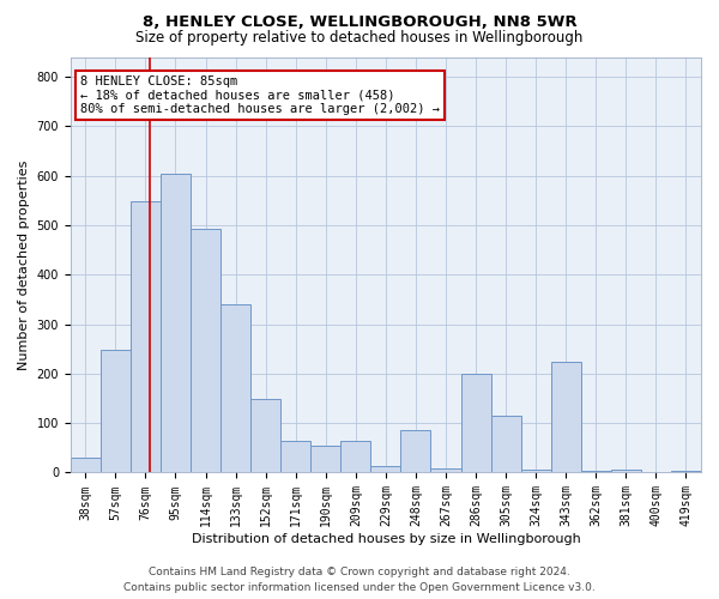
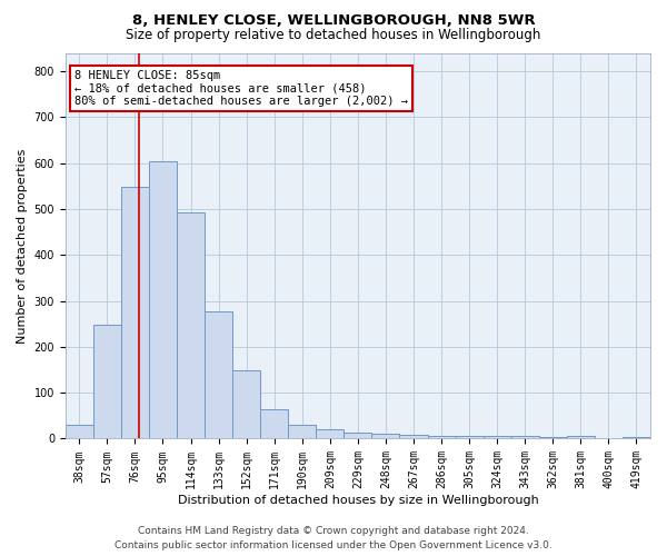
133sqm: 340 -> 277
190sqm: 55 -> 30
209sqm: 65 -> 20
248sqm: 85 -> 12
286sqm: 200 -> 5
305sqm: 115 -> 5
343sqm: 225 -> 5
